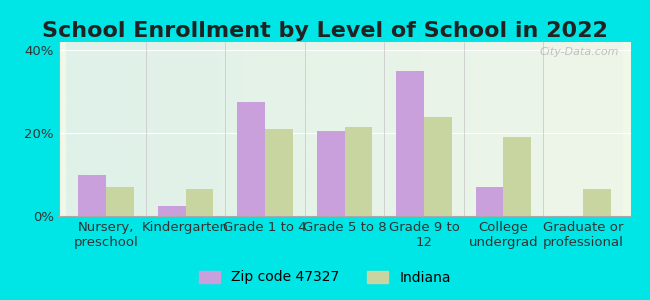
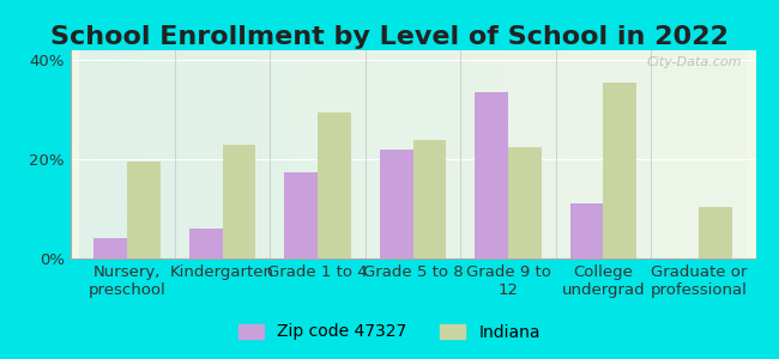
Zip code 47327/Nursery, preschool: 10.0% -> 4.0%
Indiana/Nursery, preschool: 7.0% -> 19.5%
Zip code 47327/Kindergarten: 2.5% -> 6.0%
Indiana/Kindergarten: 6.5% -> 23.0%
Zip code 47327/Grade 1 to 4: 27.5% -> 17.5%
Indiana/Grade 1 to 4: 21.0% -> 29.5%
Zip code 47327/Grade 5 to 8: 20.5% -> 22.0%
Indiana/Grade 5 to 8: 21.5% -> 24.0%
Zip code 47327/Grade 9 to 12: 35.0% -> 33.5%
Indiana/Grade 9 to 12: 24.0% -> 22.5%
Zip code 47327/College undergrad: 7.0% -> 11.0%
Indiana/College undergrad: 19.0% -> 35.5%
Indiana/Graduate or professional: 6.5% -> 10.5%
